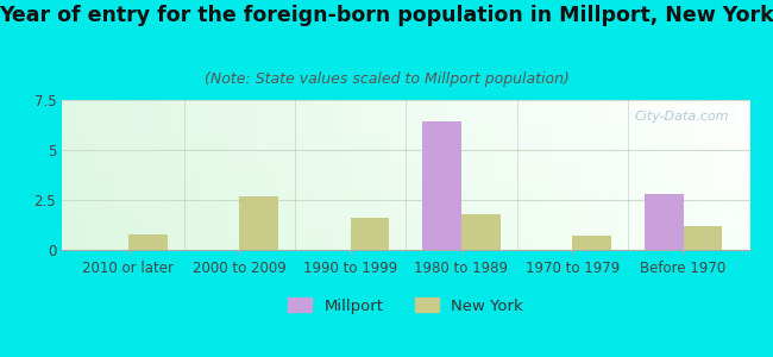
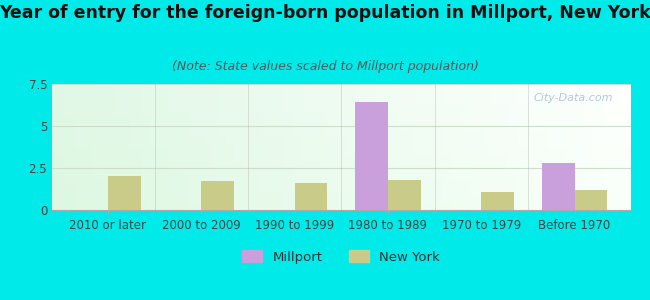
New York/2010 or later: 0.8 -> 2.0
New York/2000 to 2009: 2.7 -> 1.7
New York/1970 to 1979: 0.7 -> 1.1
